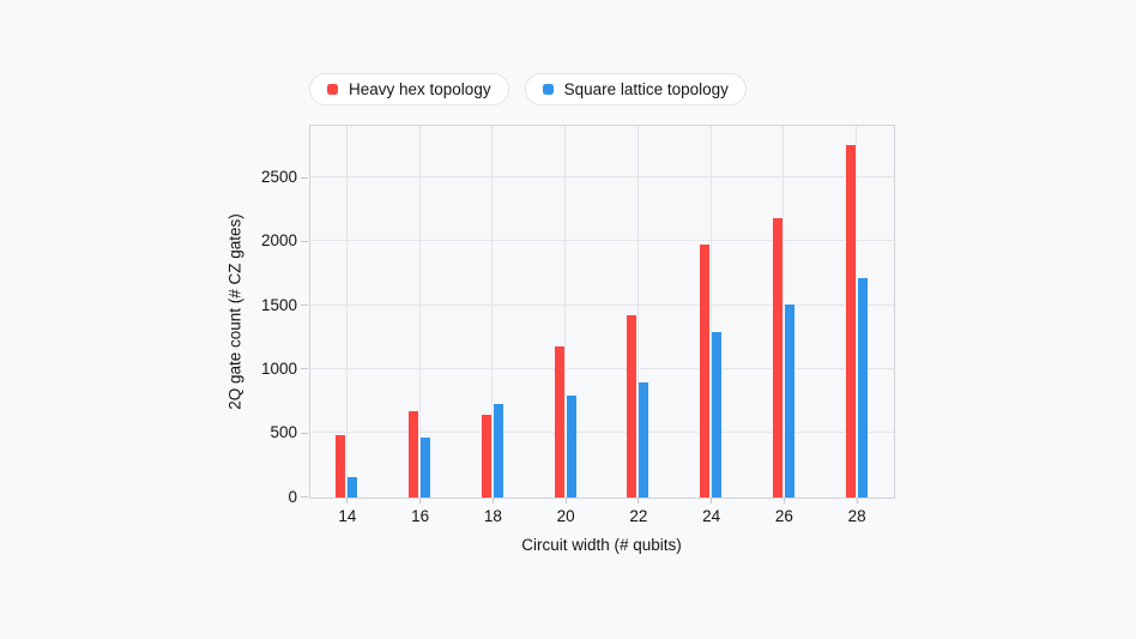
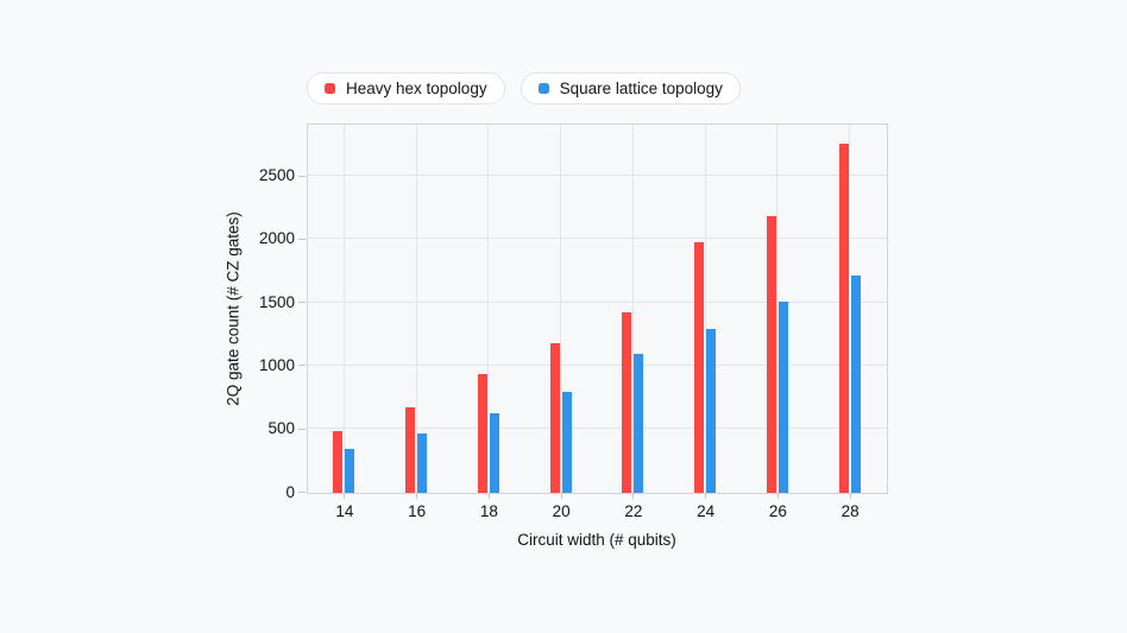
Square lattice topology/14: 160 -> 340
Heavy hex topology/18: 650 -> 940
Square lattice topology/18: 730 -> 630
Square lattice topology/22: 900 -> 1100
